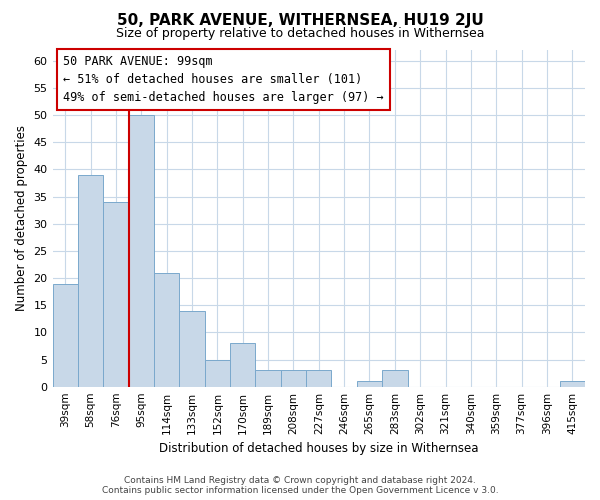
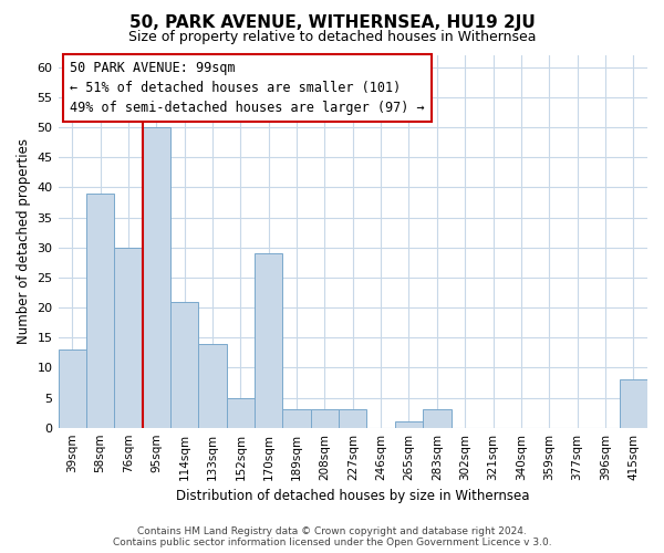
39sqm: 19 -> 13
76sqm: 34 -> 30
170sqm: 8 -> 29
415sqm: 1 -> 8
